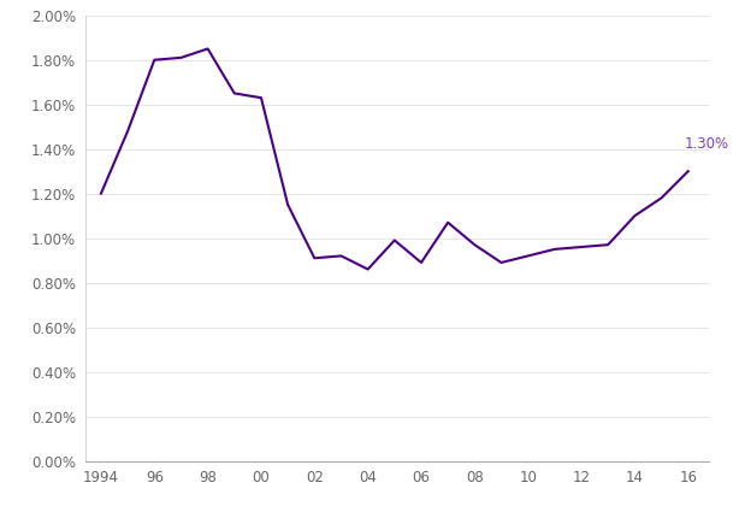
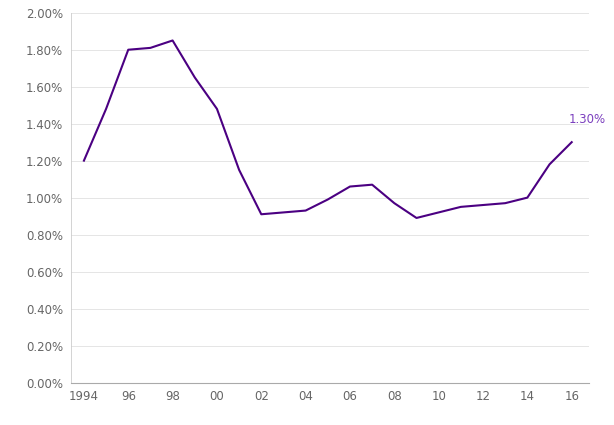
00: 1.63% -> 1.48%
04: 0.86% -> 0.93%
06: 0.89% -> 1.06%
14: 1.10% -> 1.00%
